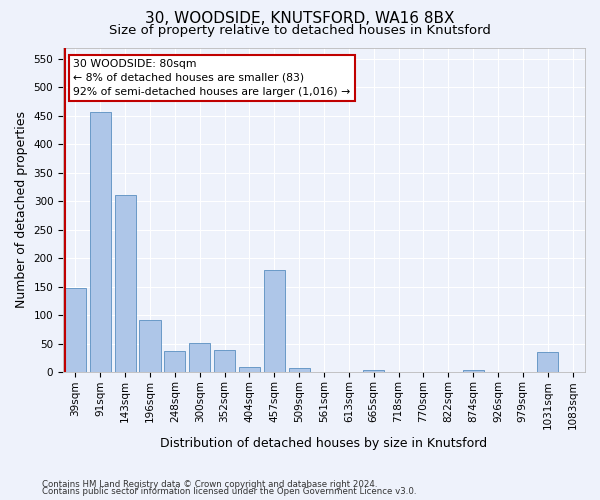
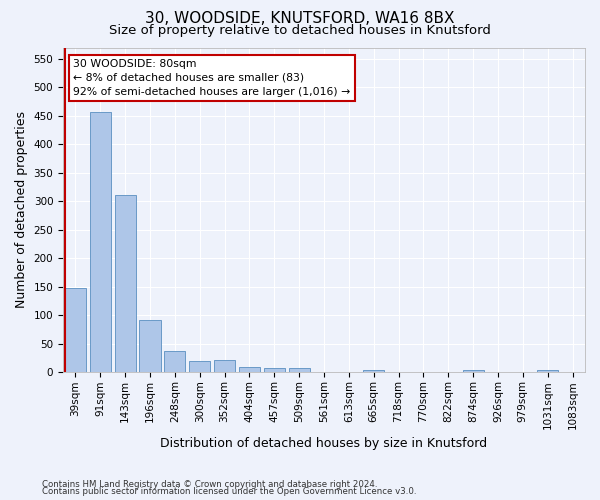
300sqm: 52 -> 20
352sqm: 40 -> 21
457sqm: 180 -> 7
1031sqm: 36 -> 5
